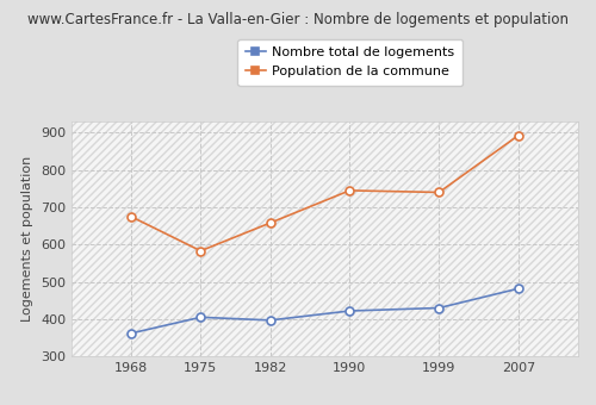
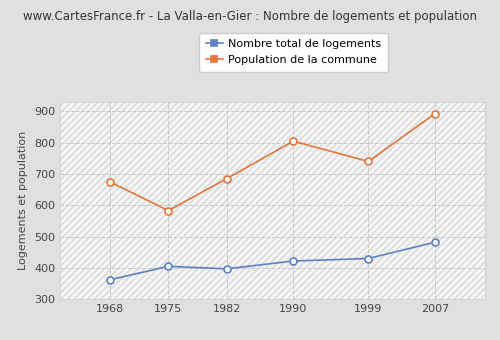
Population de la commune/1982: 658 -> 685
Population de la commune/1990: 745 -> 805
